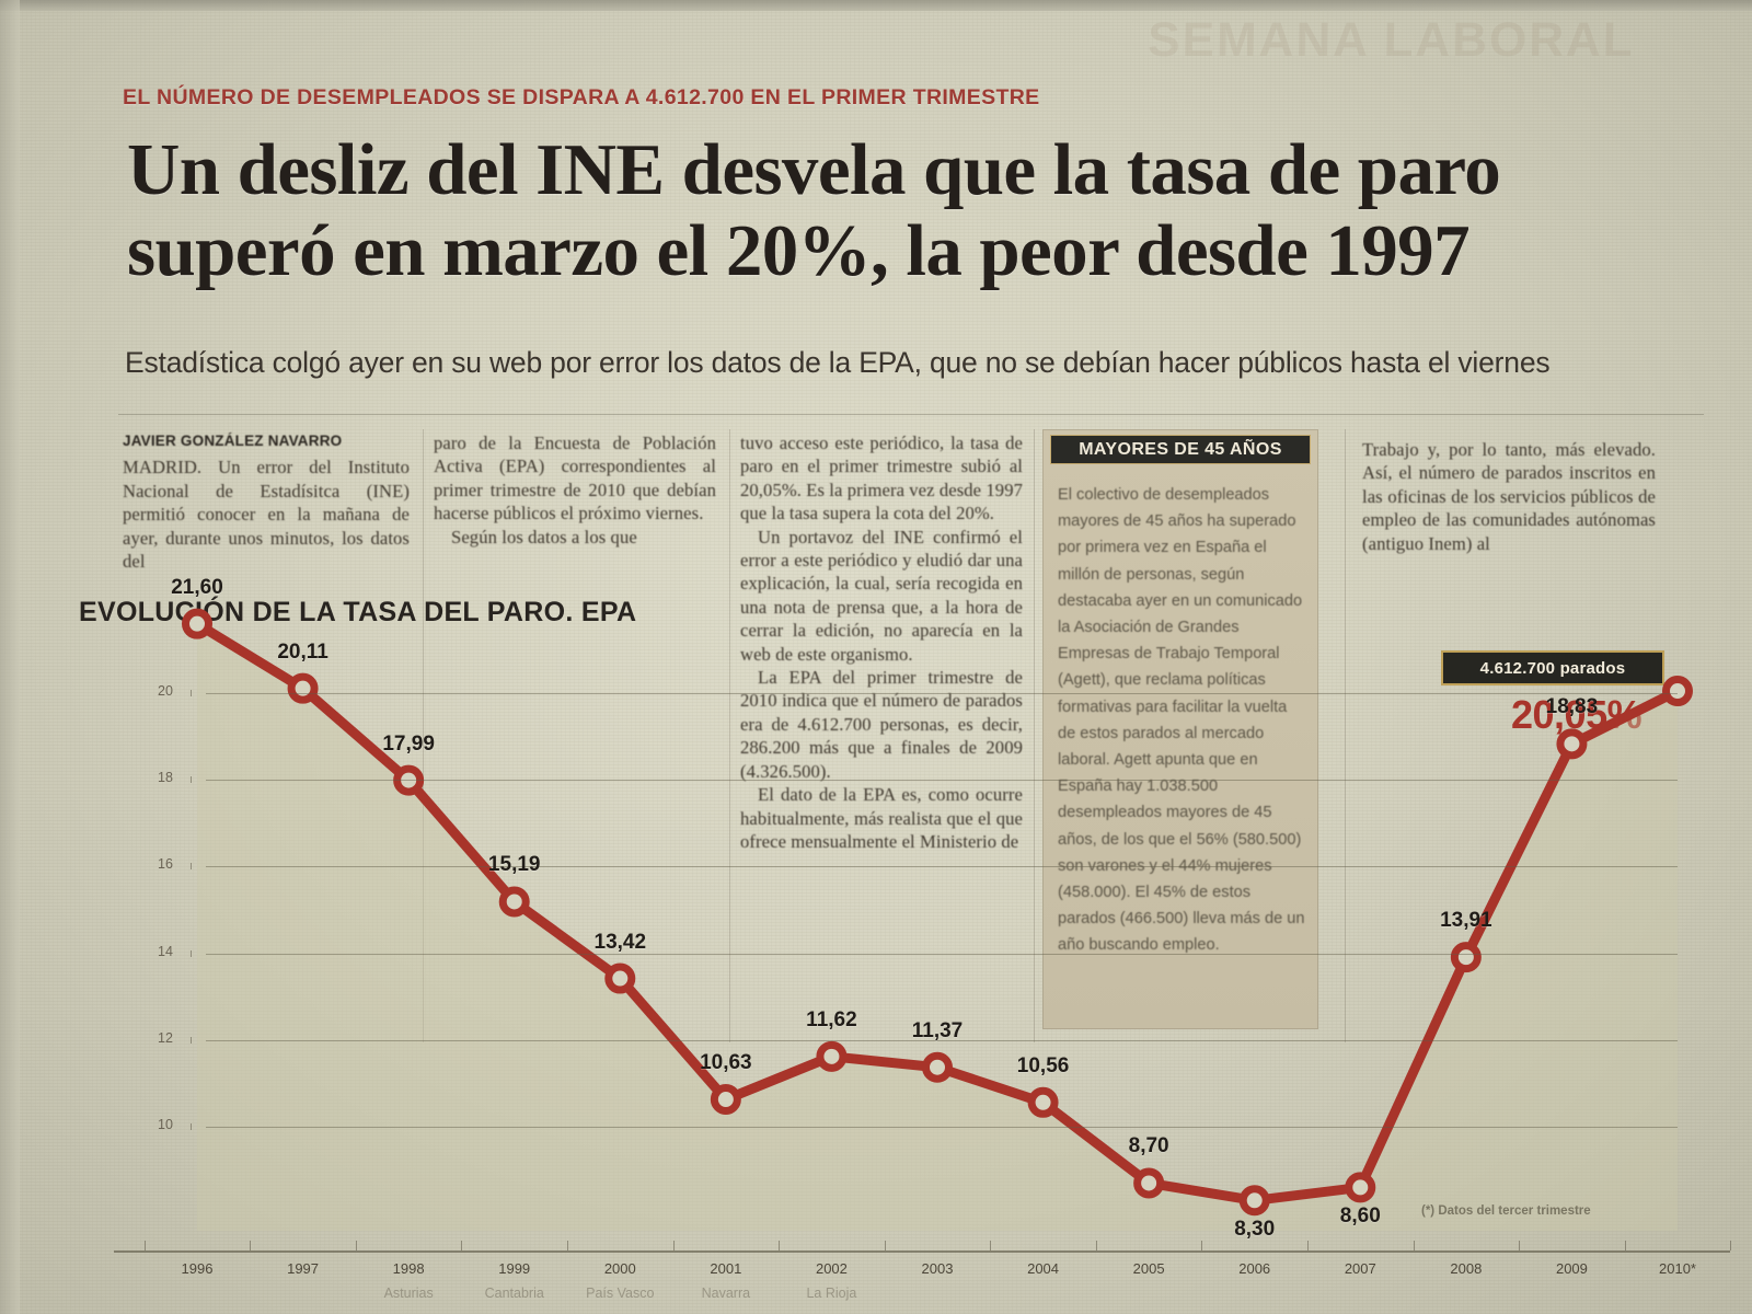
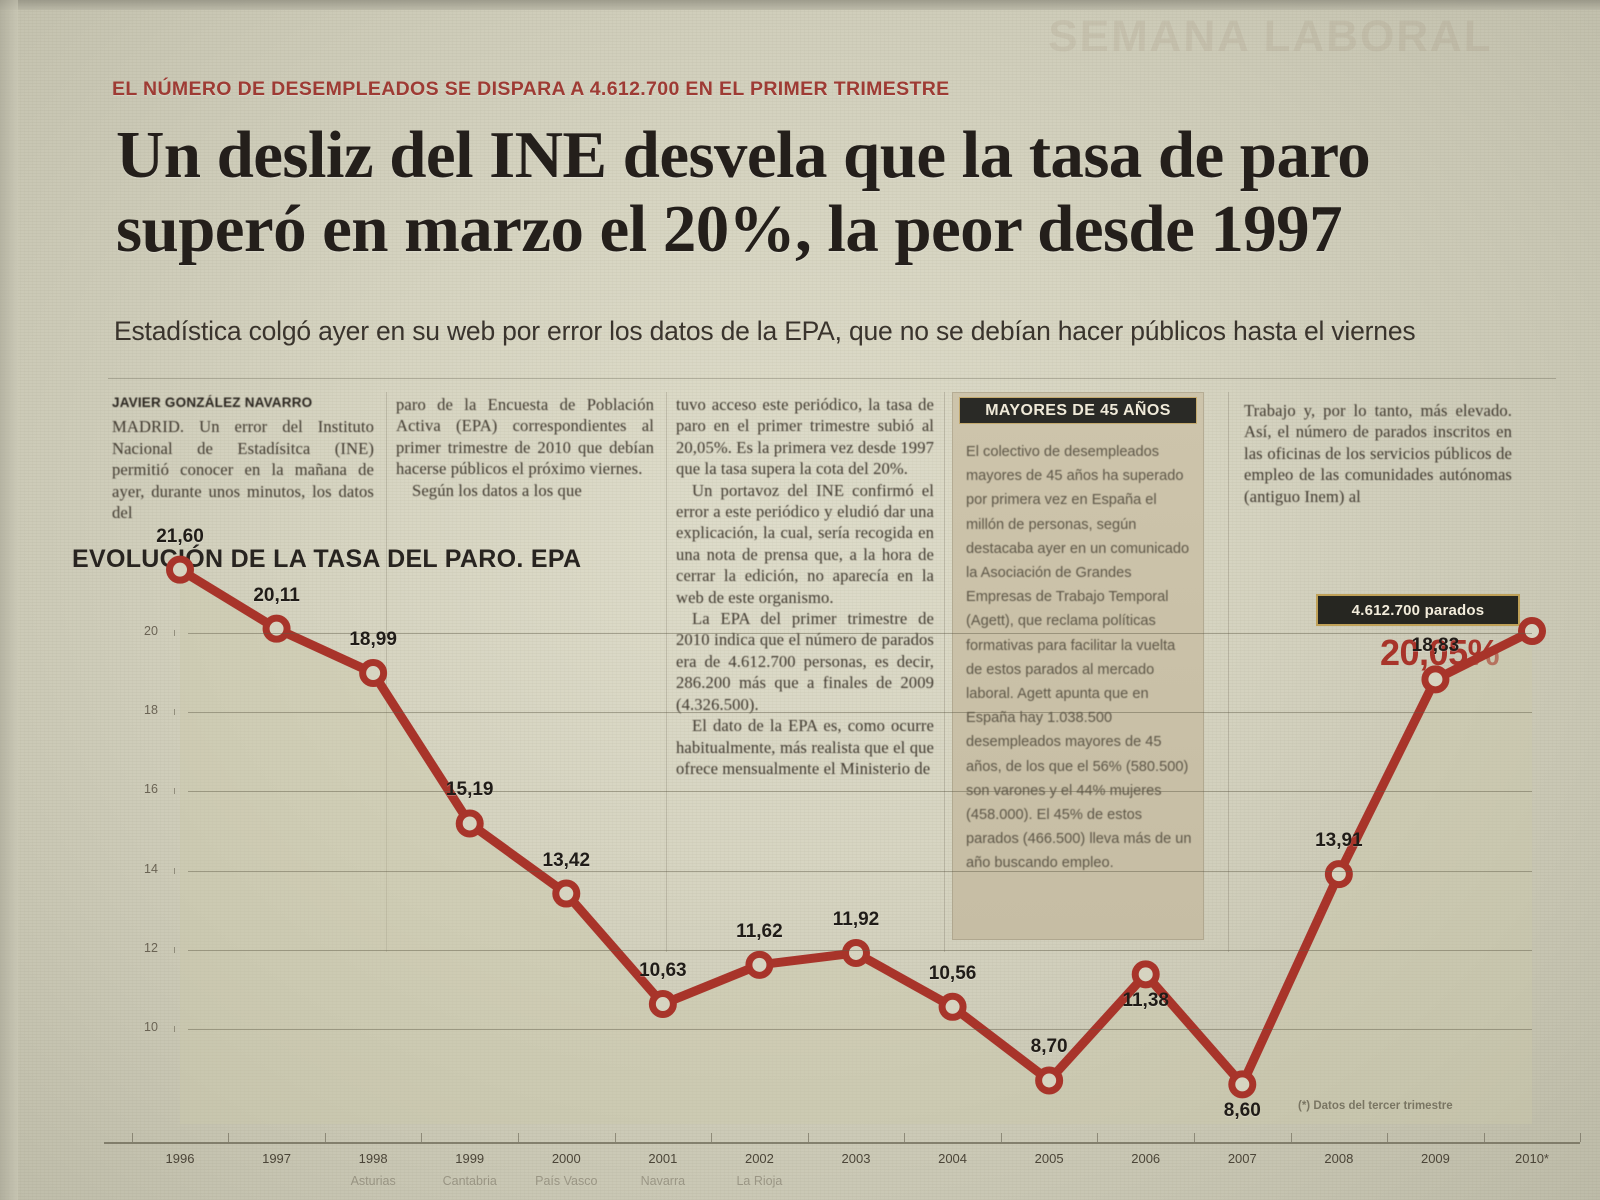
1998: 17,99 -> 18,99
2003: 11,37 -> 11,92
2006: 8,30 -> 11,38
